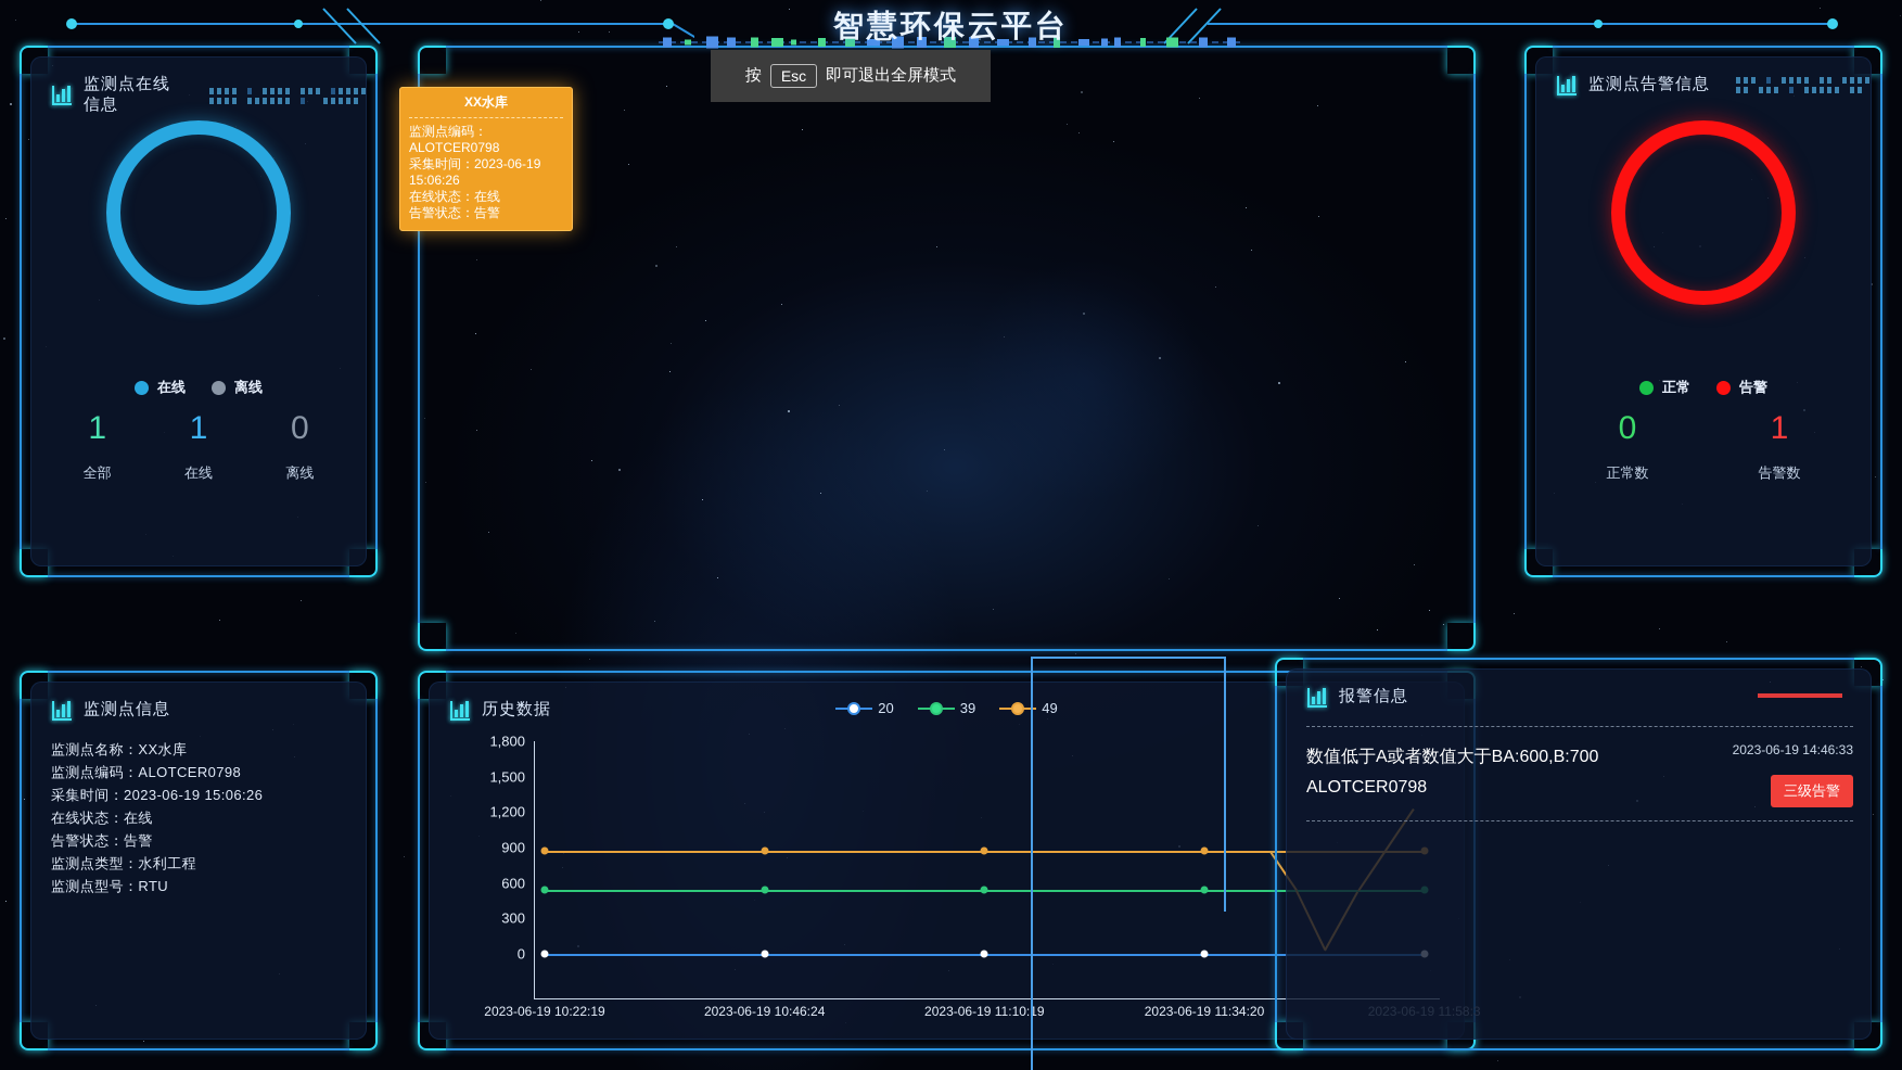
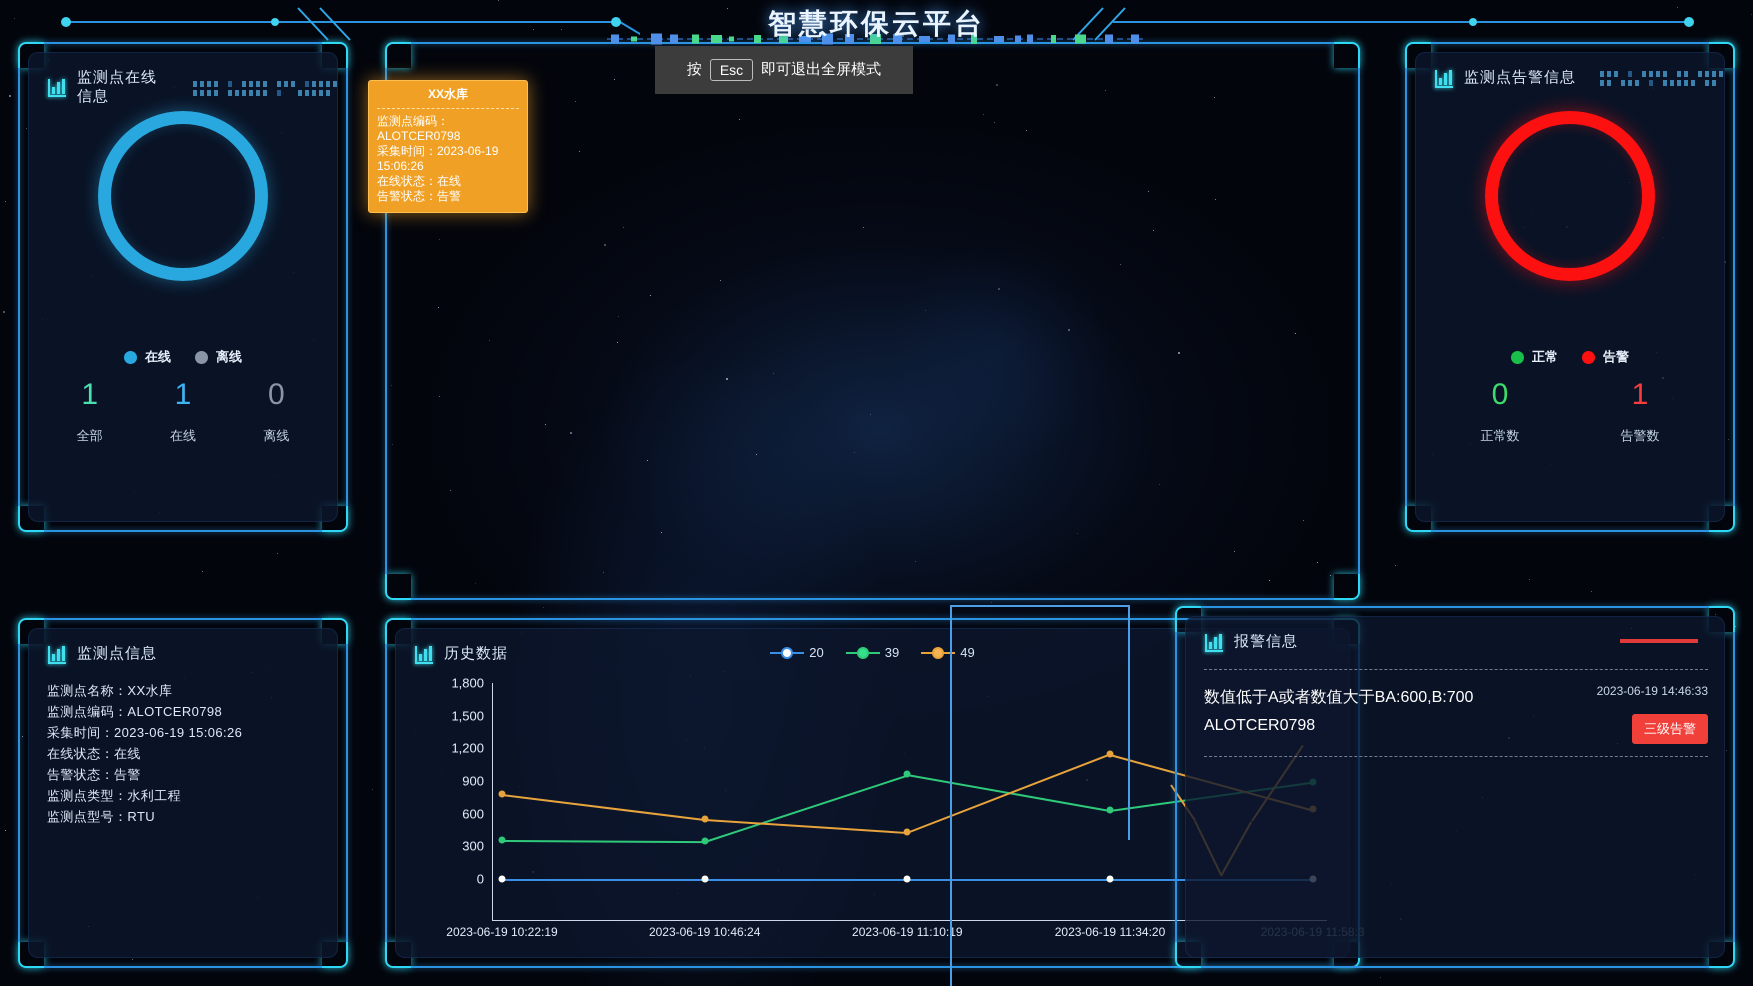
39/2023-06-19 10:22:19: 540 -> 360
49/2023-06-19 10:22:19: 870 -> 780
39/2023-06-19 10:46:24: 540 -> 350
49/2023-06-19 10:46:24: 870 -> 550
39/2023-06-19 11:10:19: 540 -> 960
49/2023-06-19 11:10:19: 870 -> 430
39/2023-06-19 11:34:20: 540 -> 630
49/2023-06-19 11:34:20: 870 -> 1150
39/2023-06-19 11:58:3: 540 -> 890
49/2023-06-19 11:58:3: 870 -> 640
